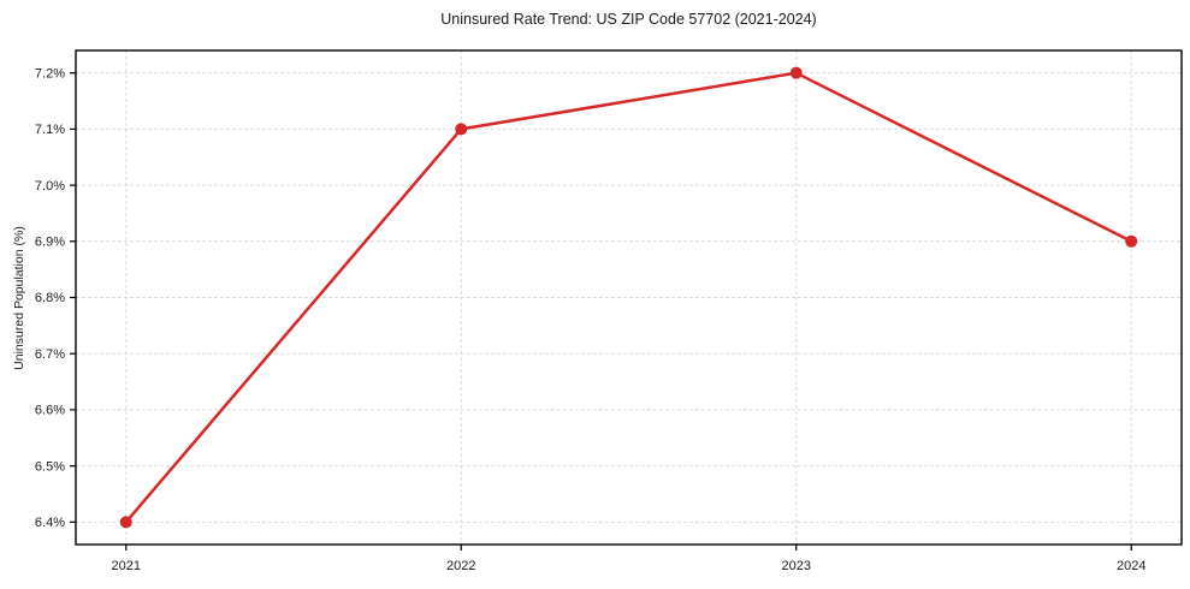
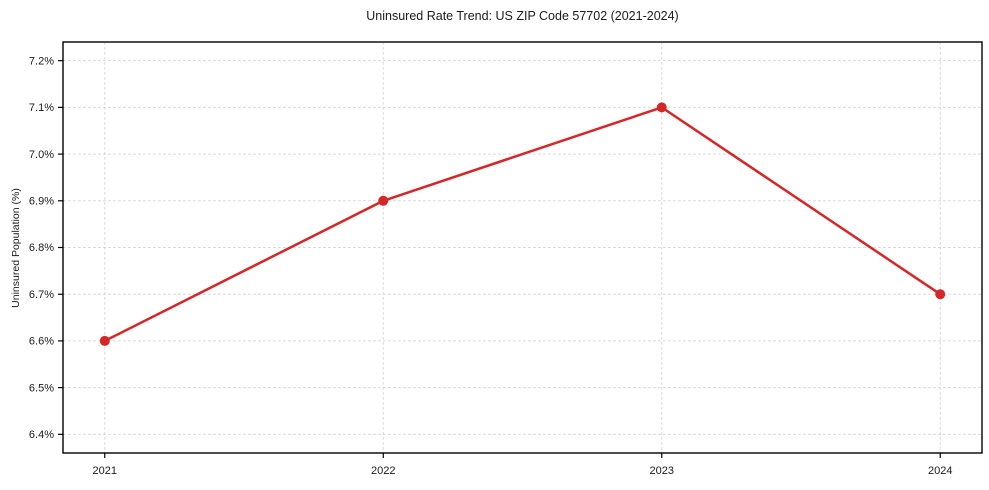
2021: 6.4% -> 6.6%
2022: 7.1% -> 6.9%
2023: 7.2% -> 7.1%
2024: 6.9% -> 6.7%
